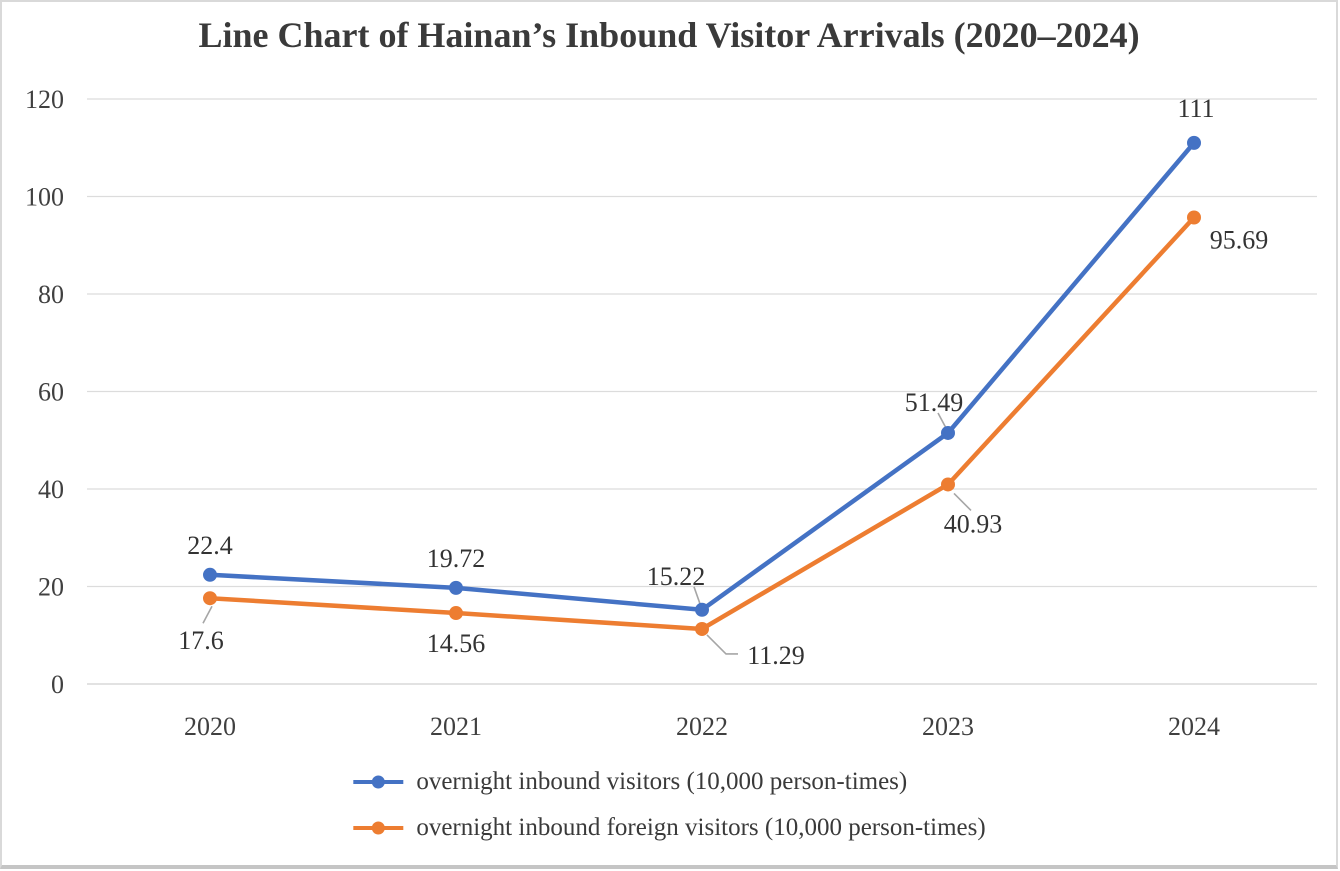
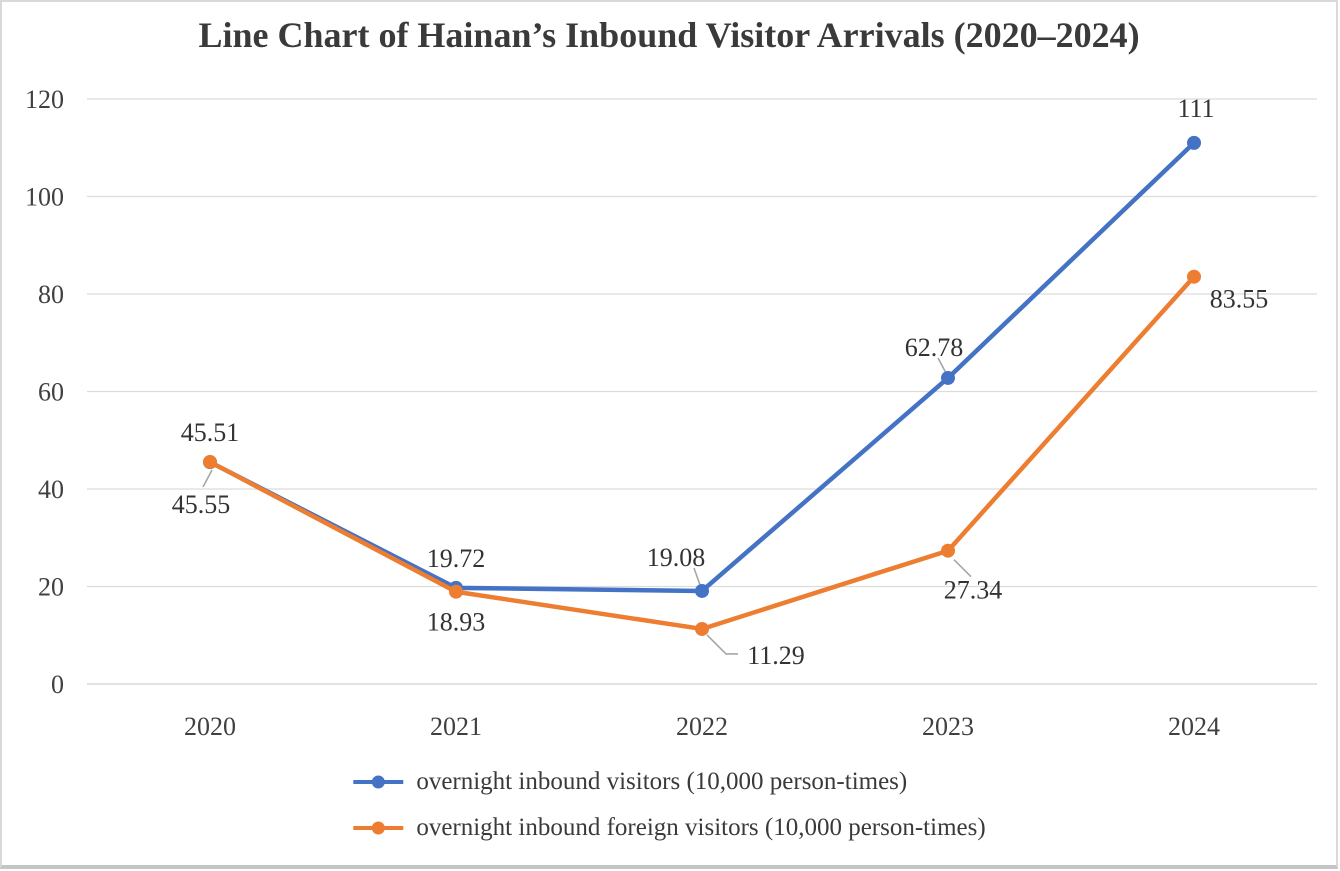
overnight inbound visitors (10,000 person-times)/2020: 22.4 -> 45.51
overnight inbound foreign visitors (10,000 person-times)/2020: 17.6 -> 45.55
overnight inbound foreign visitors (10,000 person-times)/2021: 14.56 -> 18.93
overnight inbound visitors (10,000 person-times)/2022: 15.22 -> 19.08
overnight inbound visitors (10,000 person-times)/2023: 51.49 -> 62.78
overnight inbound foreign visitors (10,000 person-times)/2023: 40.93 -> 27.34
overnight inbound foreign visitors (10,000 person-times)/2024: 95.69 -> 83.55
